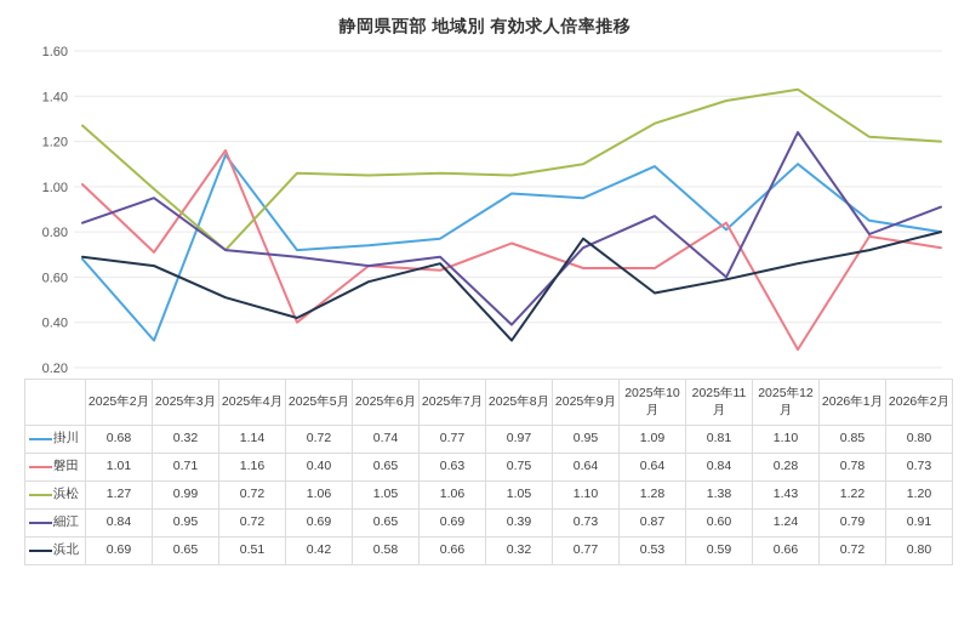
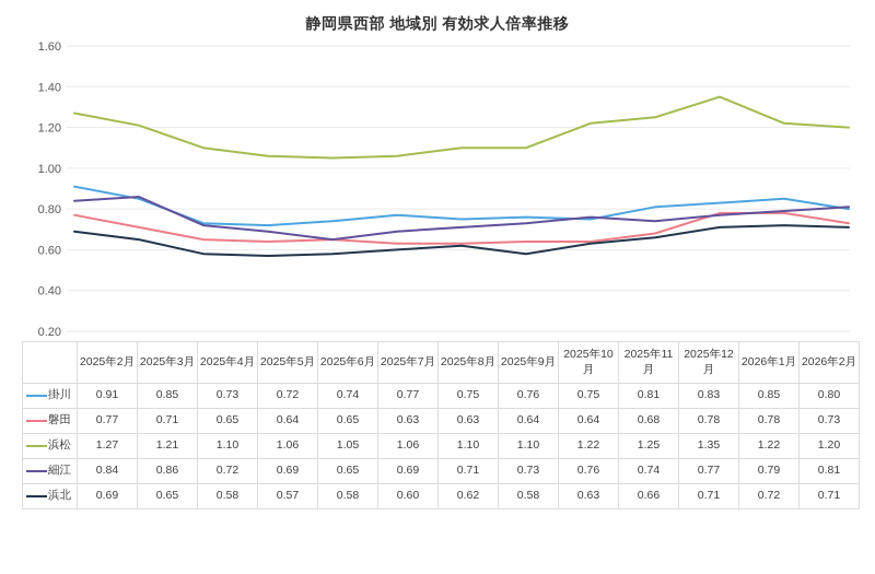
掛川/2025年2月: 0.68 -> 0.91
磐田/2025年2月: 1.01 -> 0.77
掛川/2025年3月: 0.32 -> 0.85
浜松/2025年3月: 0.99 -> 1.21
細江/2025年3月: 0.95 -> 0.86
掛川/2025年4月: 1.14 -> 0.73
磐田/2025年4月: 1.16 -> 0.65
浜松/2025年4月: 0.72 -> 1.10
浜北/2025年4月: 0.51 -> 0.58
磐田/2025年5月: 0.40 -> 0.64
浜北/2025年5月: 0.42 -> 0.57
浜北/2025年7月: 0.66 -> 0.60
掛川/2025年8月: 0.97 -> 0.75
磐田/2025年8月: 0.75 -> 0.63
浜松/2025年8月: 1.05 -> 1.10
細江/2025年8月: 0.39 -> 0.71
浜北/2025年8月: 0.32 -> 0.62
掛川/2025年9月: 0.95 -> 0.76
浜北/2025年9月: 0.77 -> 0.58
掛川/2025年10月: 1.09 -> 0.75
浜松/2025年10月: 1.28 -> 1.22
細江/2025年10月: 0.87 -> 0.76
浜北/2025年10月: 0.53 -> 0.63
磐田/2025年11月: 0.84 -> 0.68
浜松/2025年11月: 1.38 -> 1.25
細江/2025年11月: 0.60 -> 0.74
浜北/2025年11月: 0.59 -> 0.66
掛川/2025年12月: 1.10 -> 0.83
磐田/2025年12月: 0.28 -> 0.78
浜松/2025年12月: 1.43 -> 1.35
細江/2025年12月: 1.24 -> 0.77
浜北/2025年12月: 0.66 -> 0.71
細江/2026年2月: 0.91 -> 0.81
浜北/2026年2月: 0.80 -> 0.71
